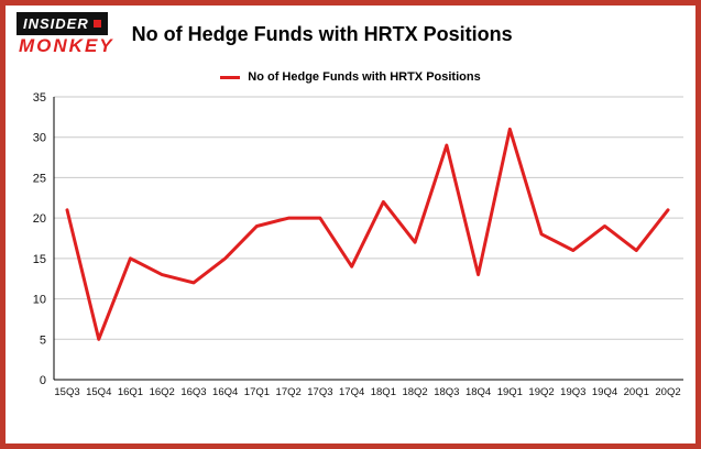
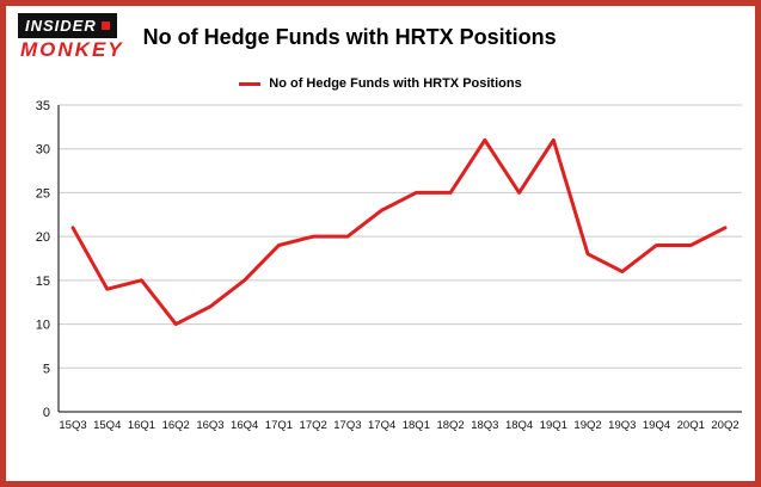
15Q4: 5 -> 14
16Q2: 13 -> 10
17Q4: 14 -> 23
18Q1: 22 -> 25
18Q2: 17 -> 25
18Q3: 29 -> 31
18Q4: 13 -> 25
20Q1: 16 -> 19
